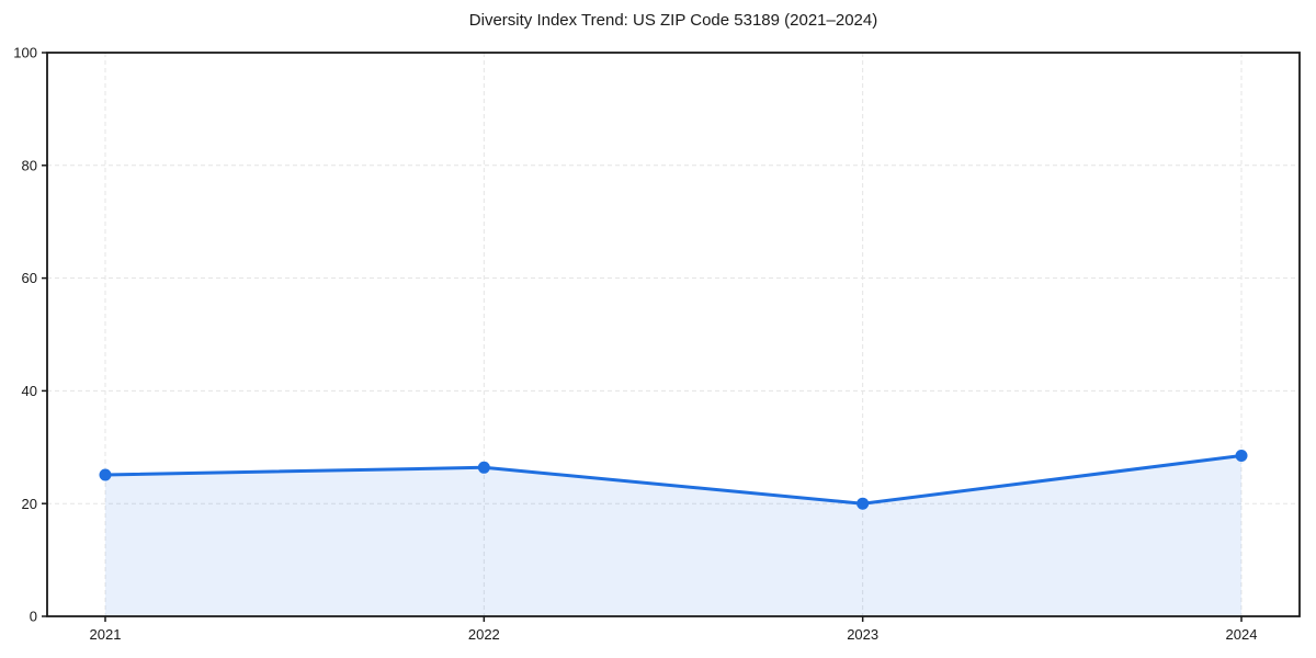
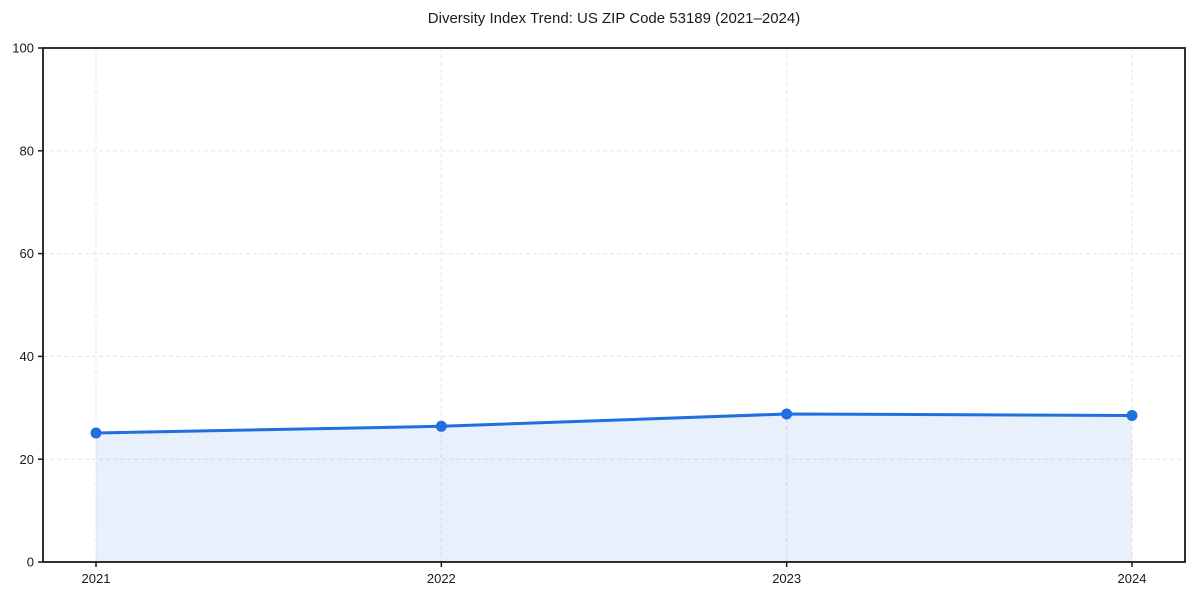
2023: 20 -> 29
